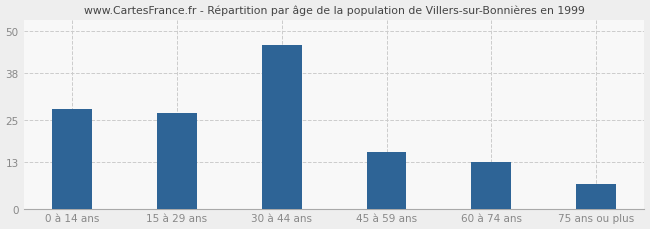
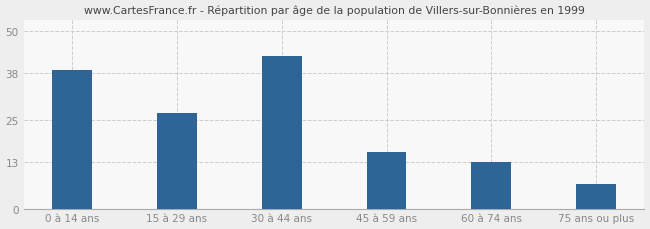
0 à 14 ans: 28 -> 39
30 à 44 ans: 46 -> 43
